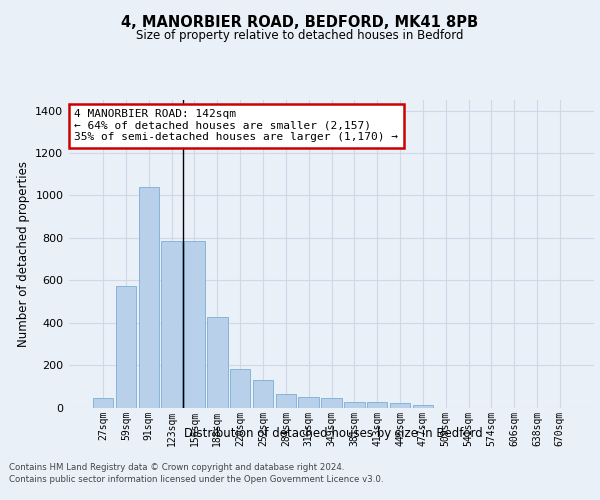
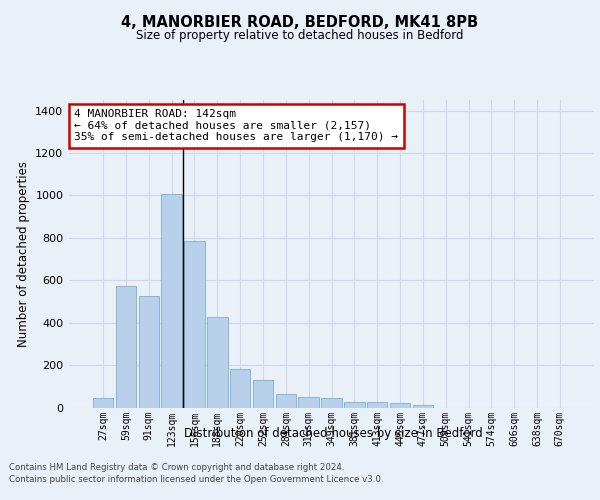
91sqm: 1040 -> 525
123sqm: 785 -> 1005
